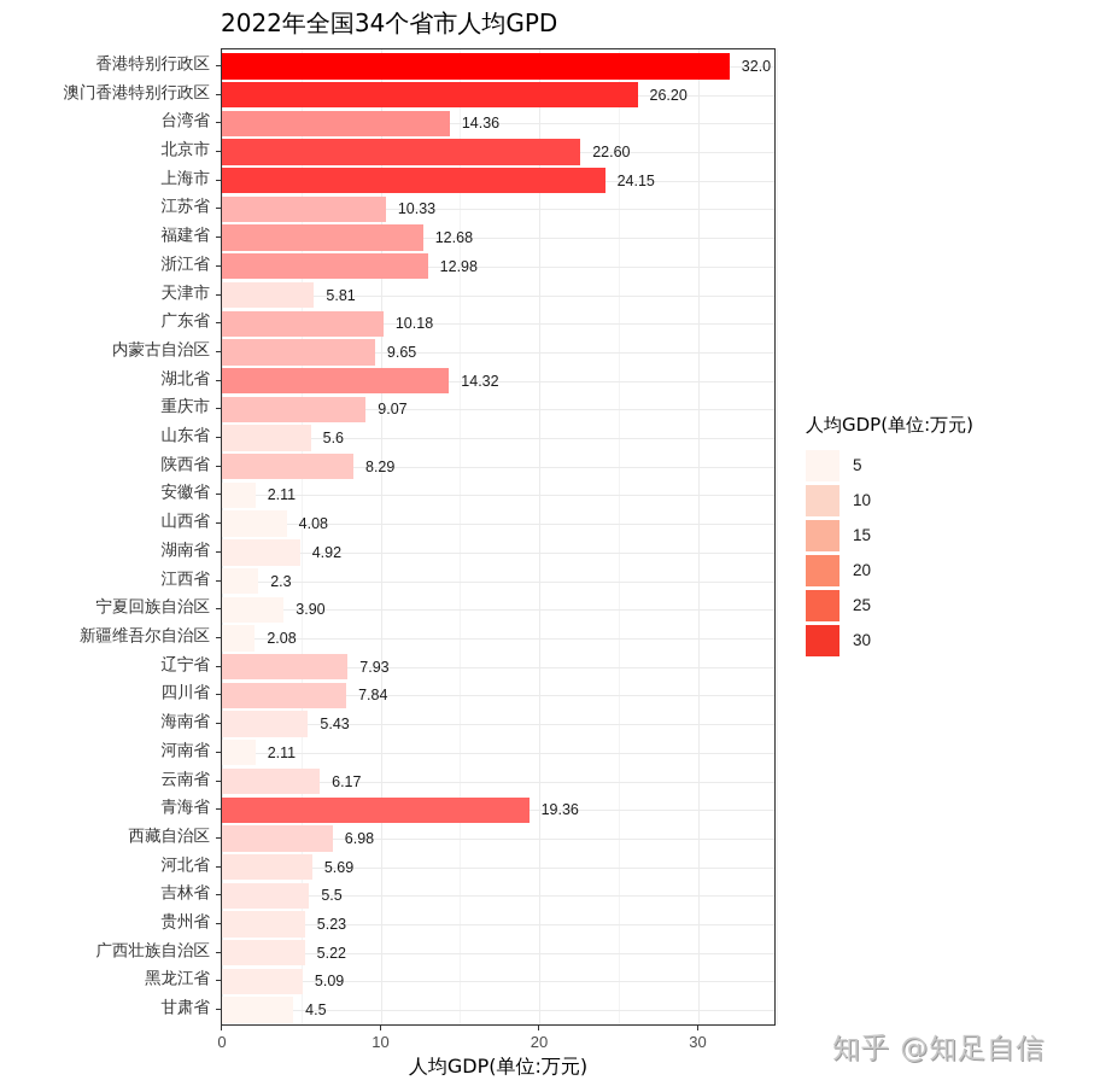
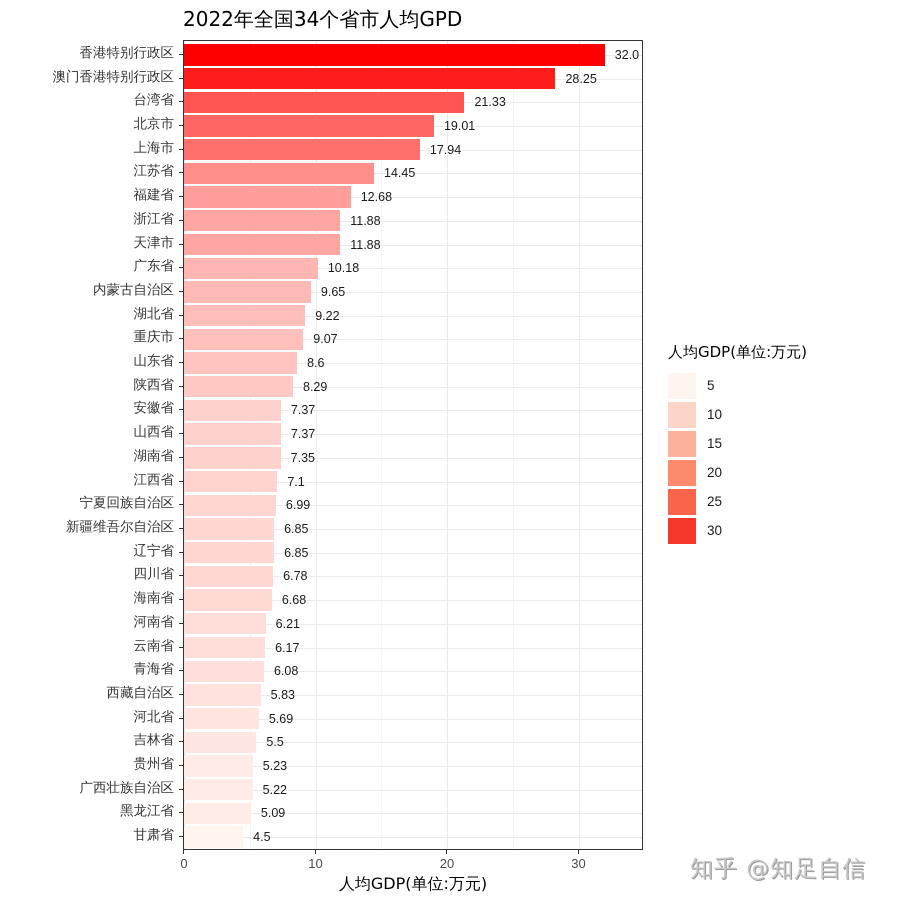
澳门香港特别行政区: 26.20 -> 28.25
台湾省: 14.36 -> 21.33
北京市: 22.60 -> 19.01
上海市: 24.15 -> 17.94
江苏省: 10.33 -> 14.45
浙江省: 12.98 -> 11.88
天津市: 5.81 -> 11.88
湖北省: 14.32 -> 9.22
山东省: 5.6 -> 8.6
安徽省: 2.11 -> 7.37
山西省: 4.08 -> 7.37
湖南省: 4.92 -> 7.35
江西省: 2.3 -> 7.1
宁夏回族自治区: 3.90 -> 6.99
新疆维吾尔自治区: 2.08 -> 6.85
辽宁省: 7.93 -> 6.85
四川省: 7.84 -> 6.78
海南省: 5.43 -> 6.68
河南省: 2.11 -> 6.21
青海省: 19.36 -> 6.08
西藏自治区: 6.98 -> 5.83
